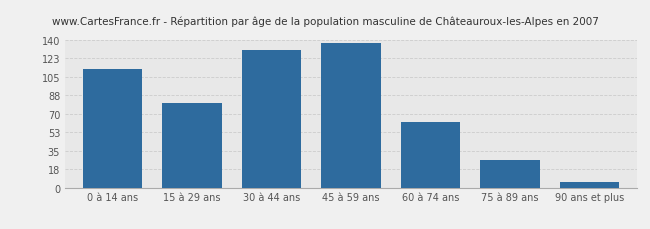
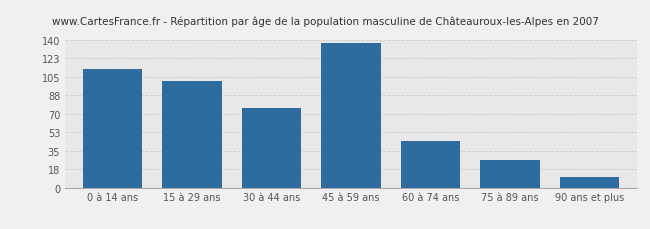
15 à 29 ans: 80 -> 101
30 à 44 ans: 131 -> 76
60 à 74 ans: 62 -> 44
90 ans et plus: 5 -> 10
